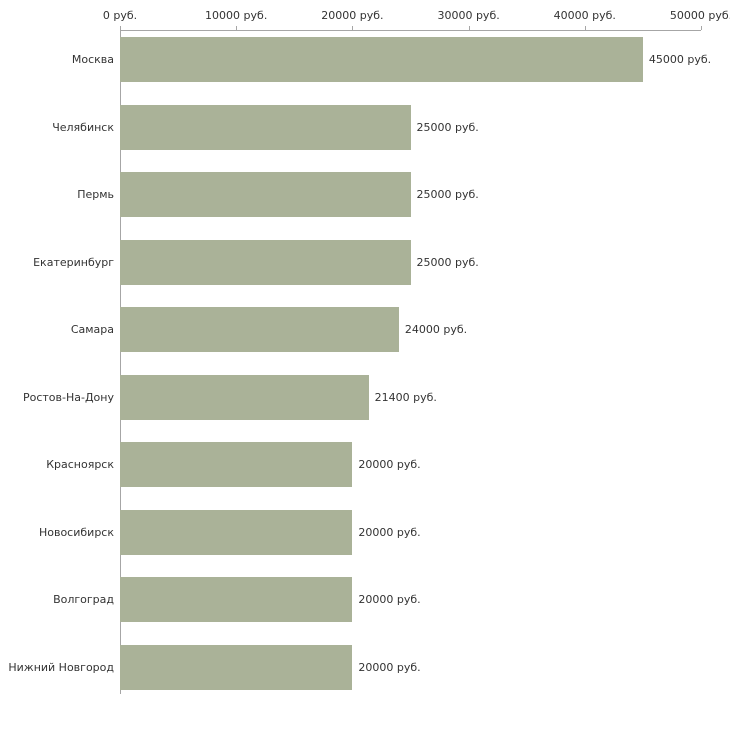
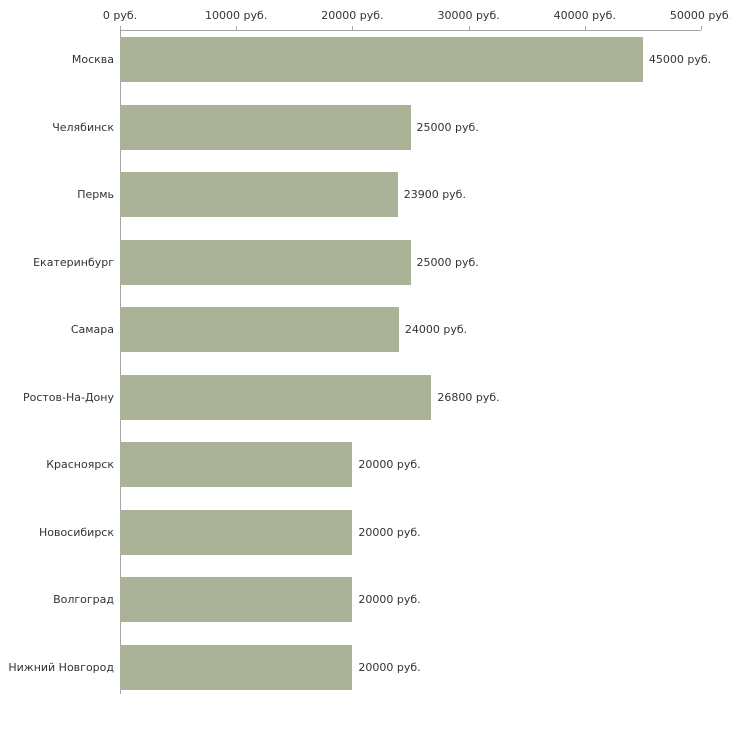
Пермь: 25000 -> 23900
Ростов-На-Дону: 21400 -> 26800
